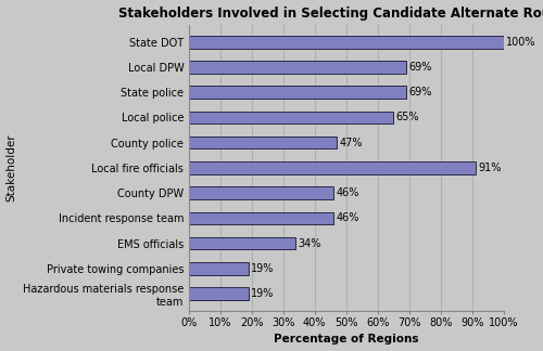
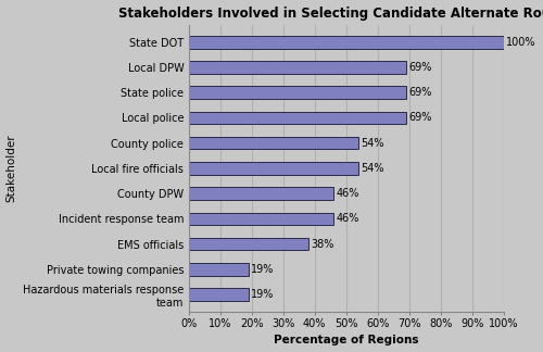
Local police: 65% -> 69%
County police: 47% -> 54%
Local fire officials: 91% -> 54%
EMS officials: 34% -> 38%
